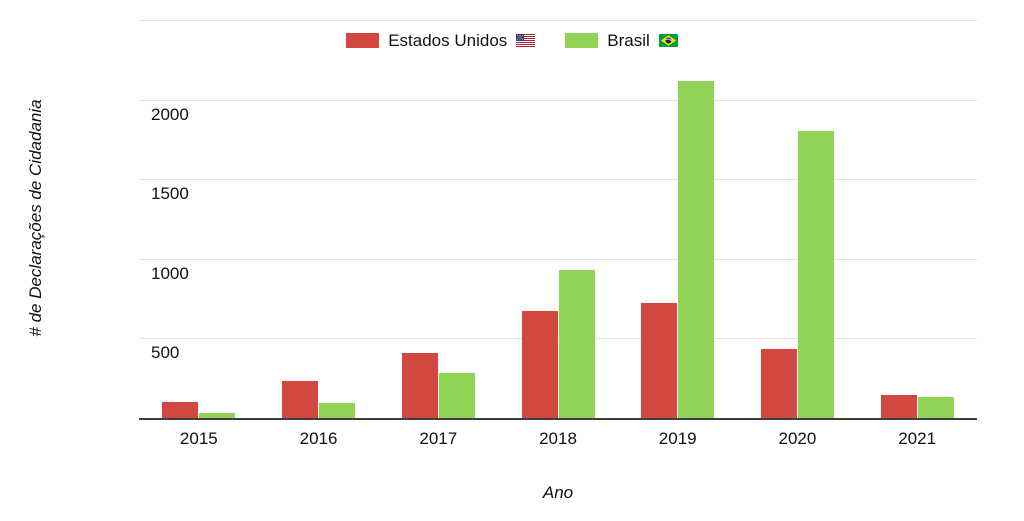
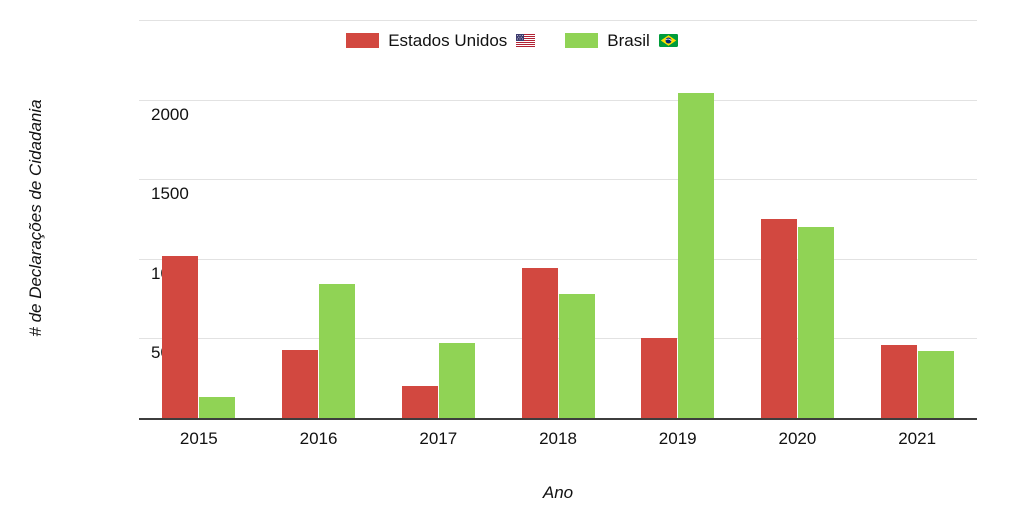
Estados Unidos/2015: 100 -> 1020
Brasil/2015: 30 -> 130
Estados Unidos/2016: 240 -> 430
Brasil/2016: 100 -> 840
Estados Unidos/2017: 410 -> 200
Brasil/2017: 280 -> 470
Estados Unidos/2018: 670 -> 940
Brasil/2018: 930 -> 780
Estados Unidos/2019: 720 -> 500
Brasil/2019: 2120 -> 2040
Estados Unidos/2020: 440 -> 1250
Brasil/2020: 1800 -> 1200
Estados Unidos/2021: 140 -> 460
Brasil/2021: 130 -> 420
